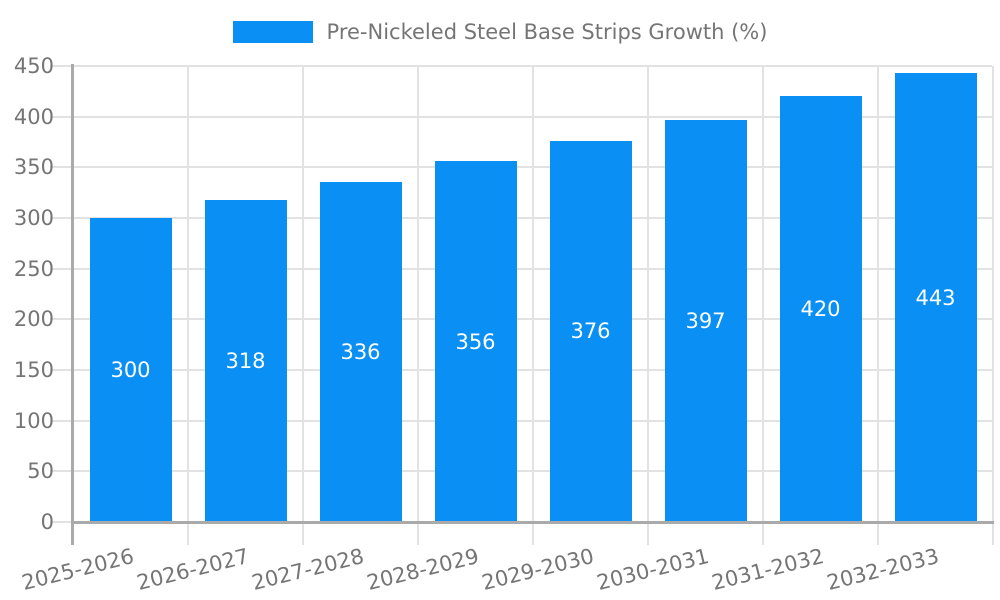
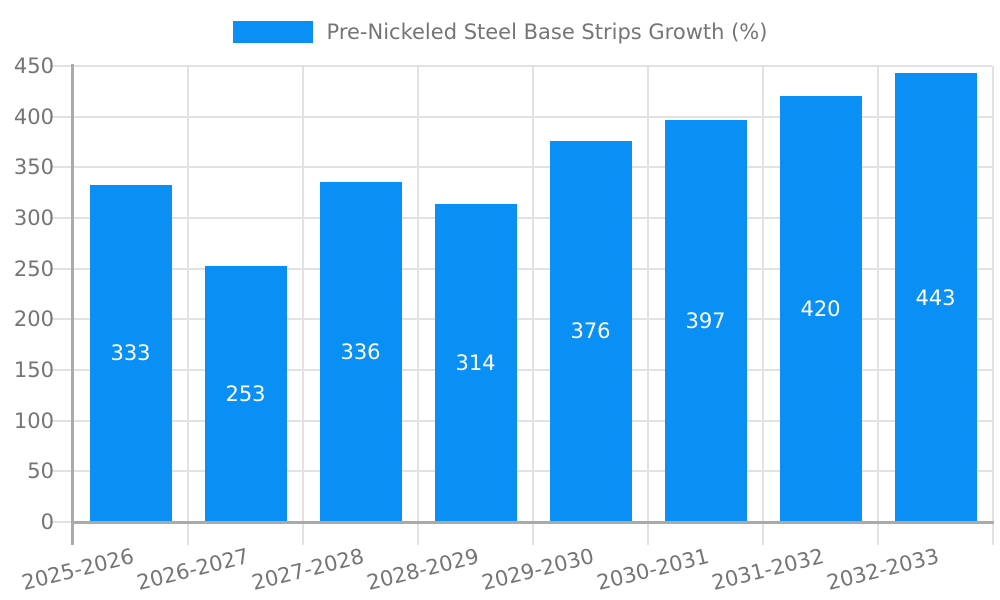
2025-2026: 300 -> 333
2026-2027: 318 -> 253
2028-2029: 356 -> 314
